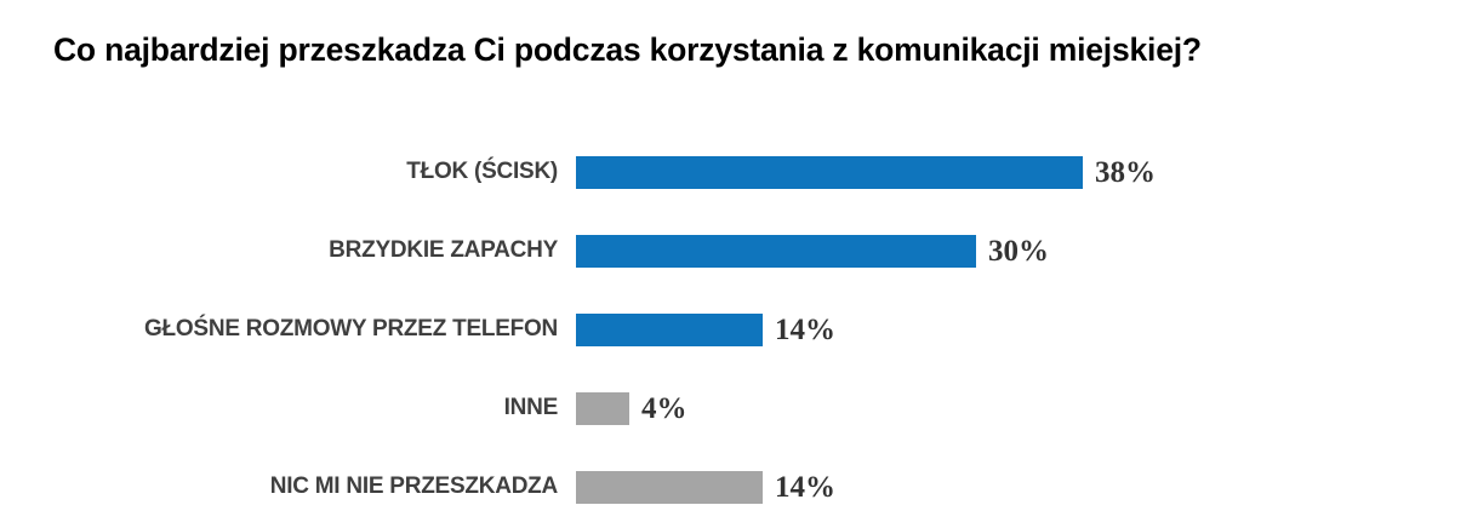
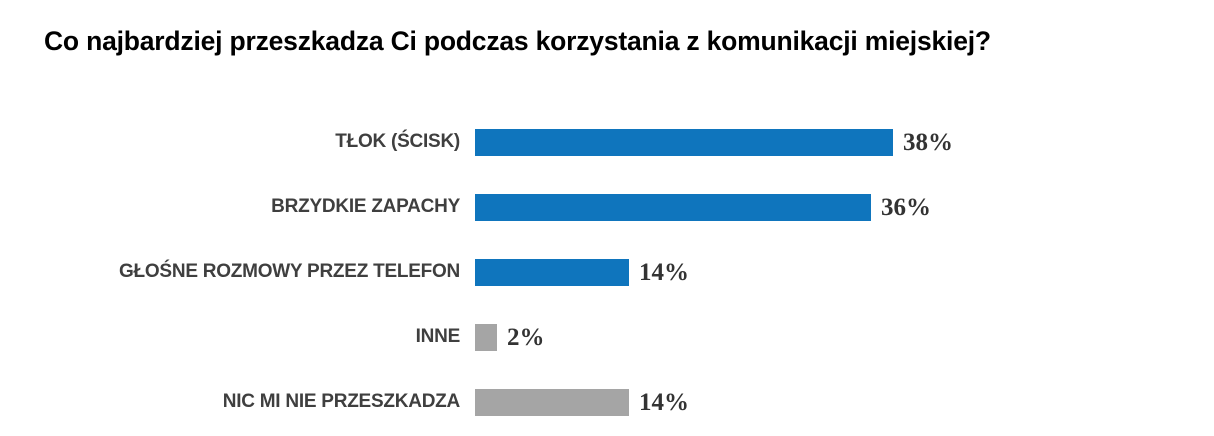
BRZYDKIE ZAPACHY: 30% -> 36%
INNE: 4% -> 2%
